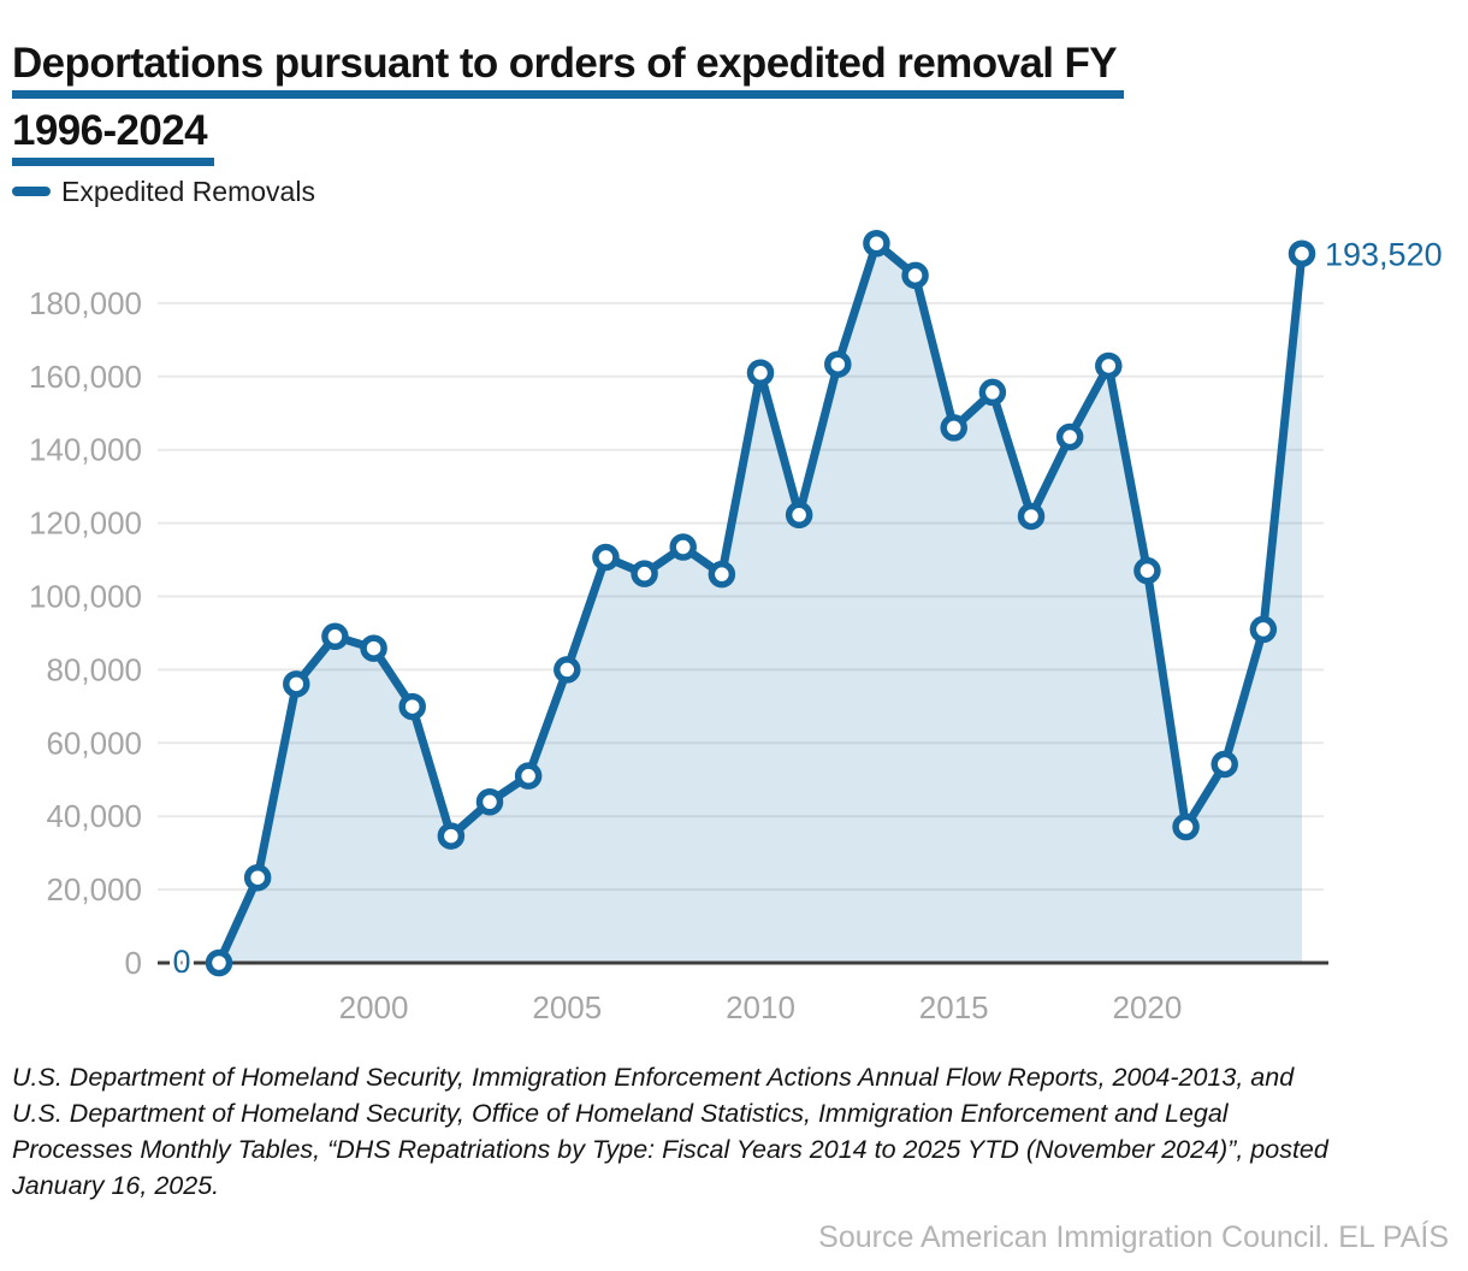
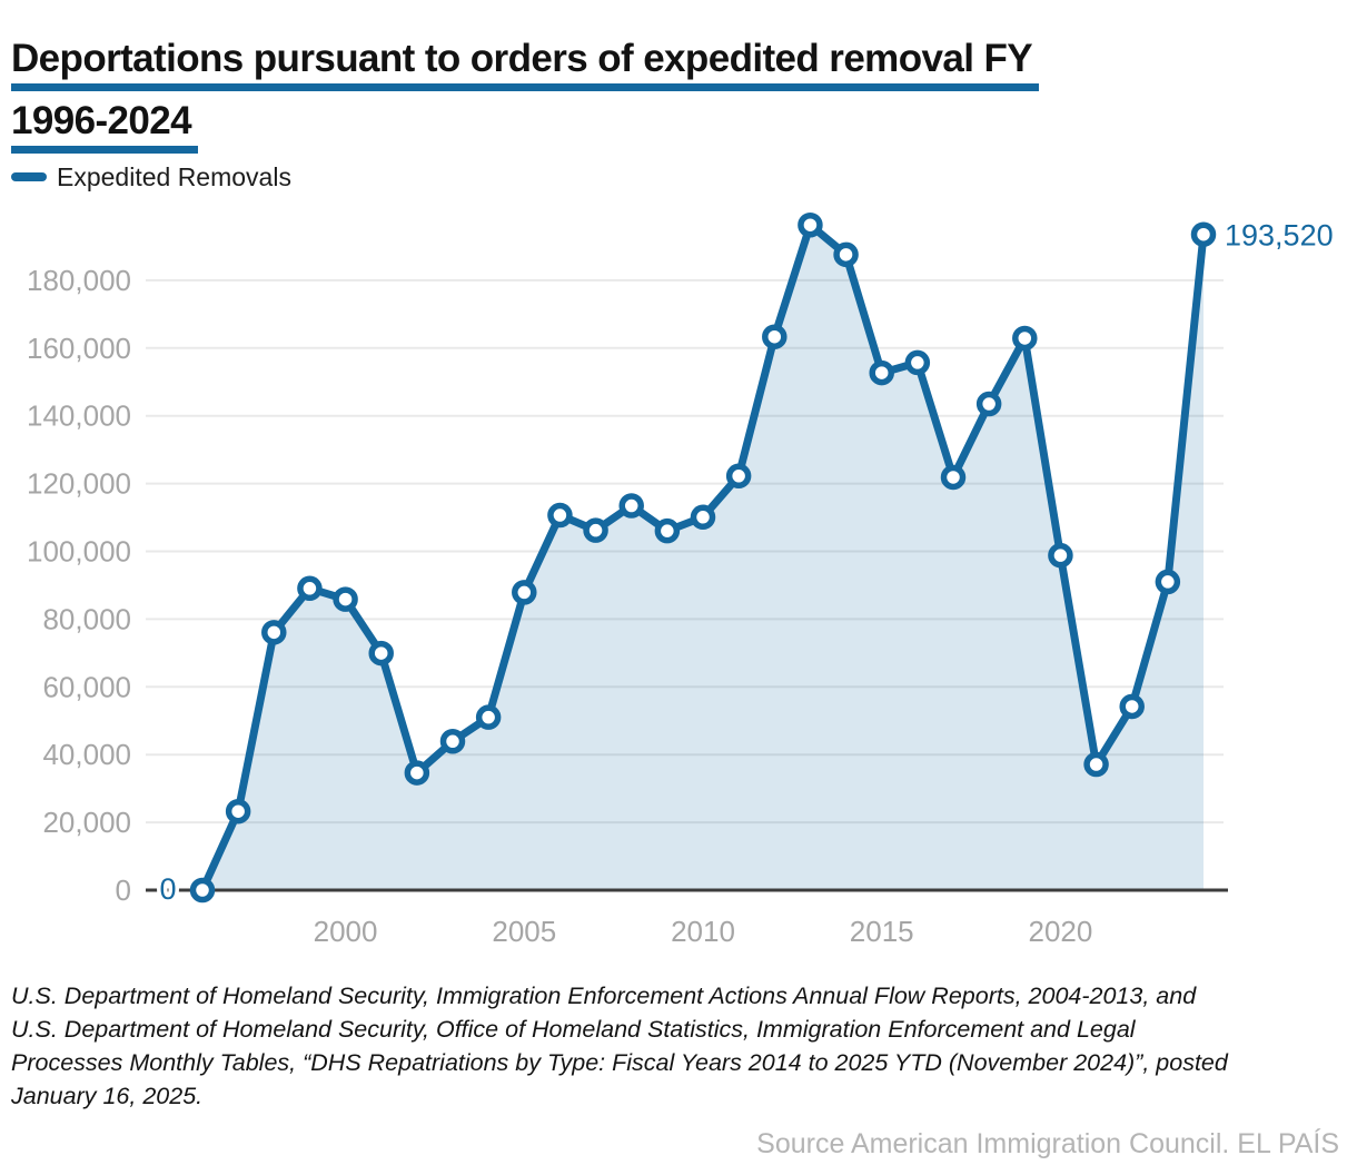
2005: 80000 -> 88000
2010: 161000 -> 110000
2015: 146000 -> 153000
2020: 107000 -> 99000
